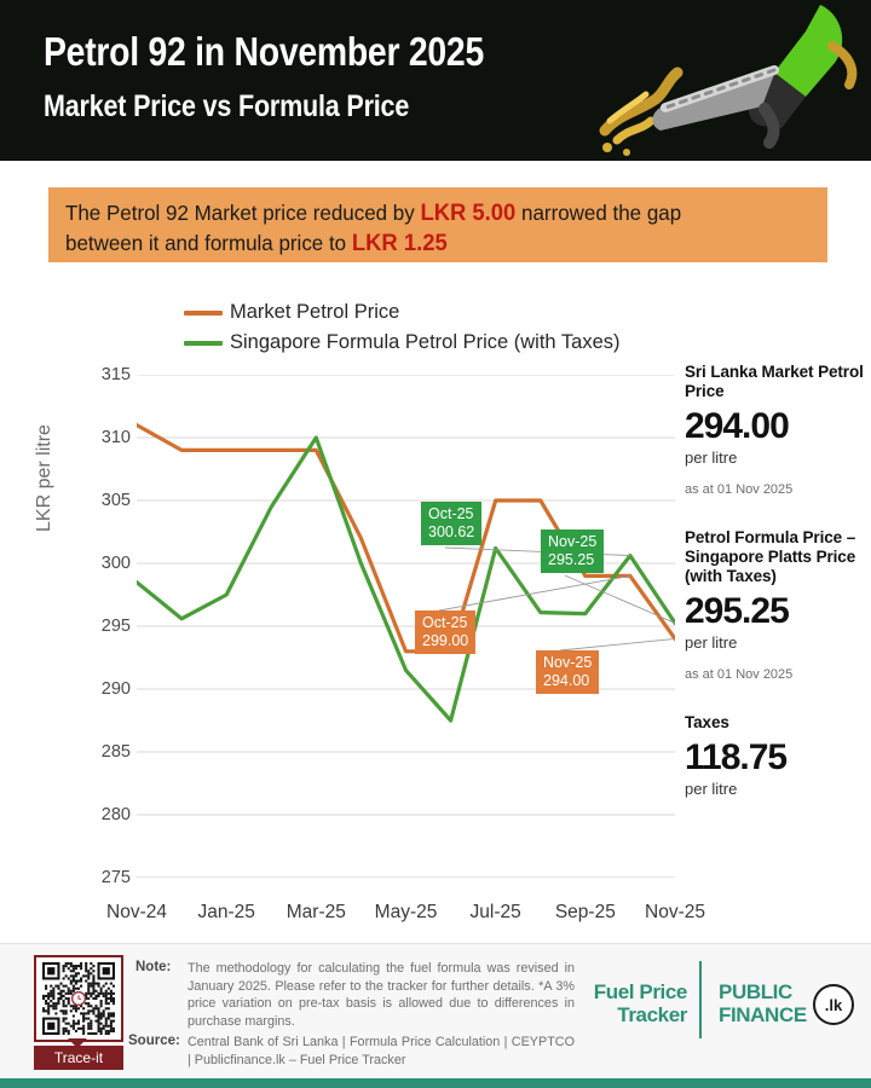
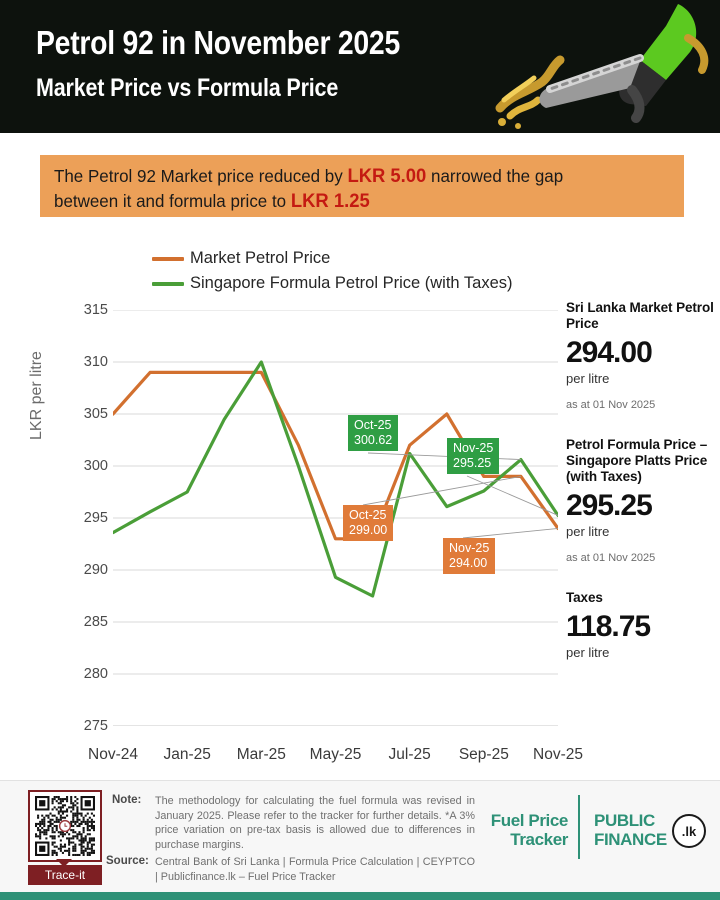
Market Petrol Price/Nov-24: 311 -> 305
Singapore Formula Petrol Price (with Taxes)/Nov-24: 298.5 -> 293.6
Singapore Formula Petrol Price (with Taxes)/May-25: 291.5 -> 289.3
Market Petrol Price/Jul-25: 305 -> 302
Singapore Formula Petrol Price (with Taxes)/Sep-25: 296.0 -> 297.6
